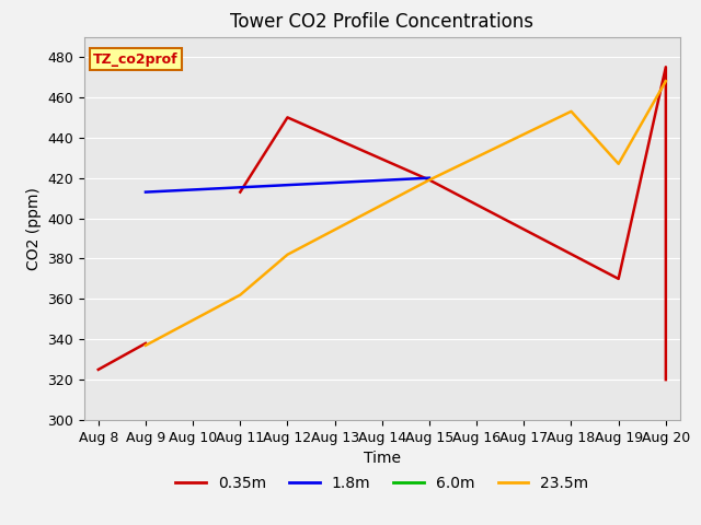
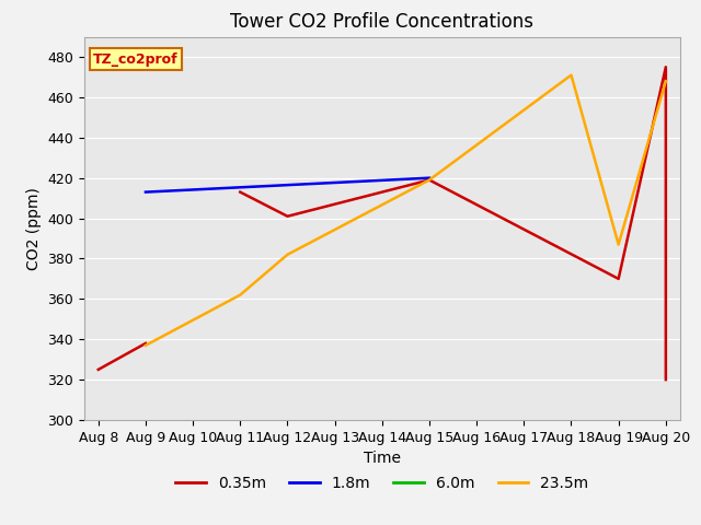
0.35m/Aug 12: 450 -> 401
23.5m/Aug 18: 453 -> 471
23.5m/Aug 19: 427 -> 387
